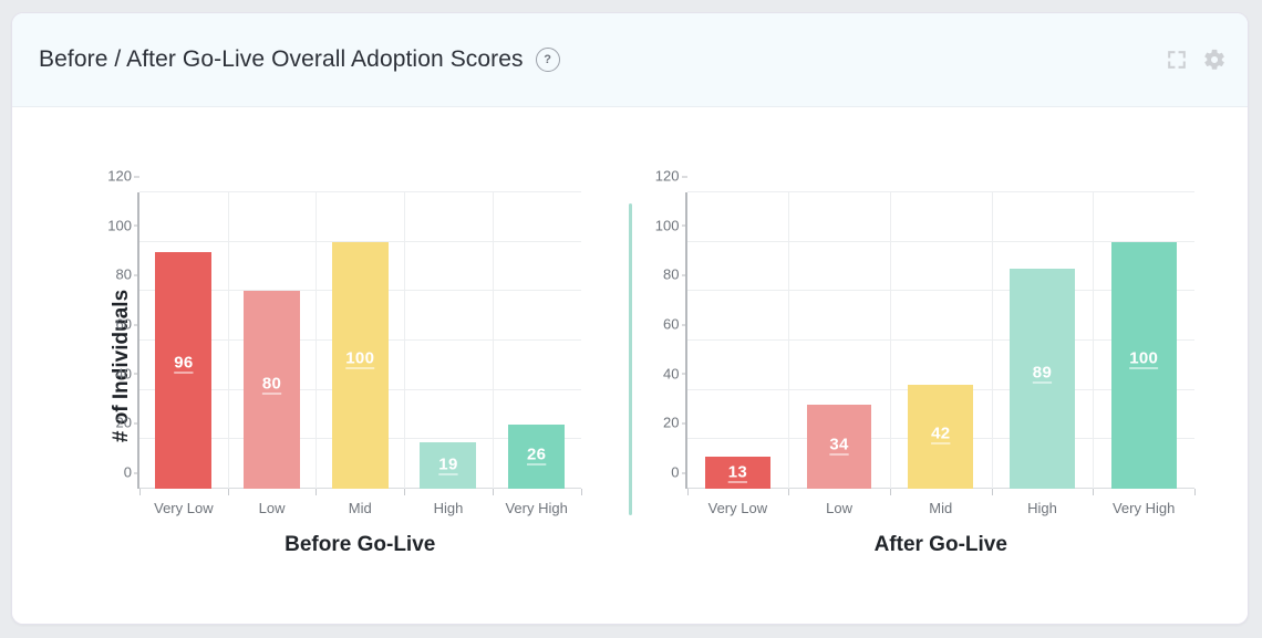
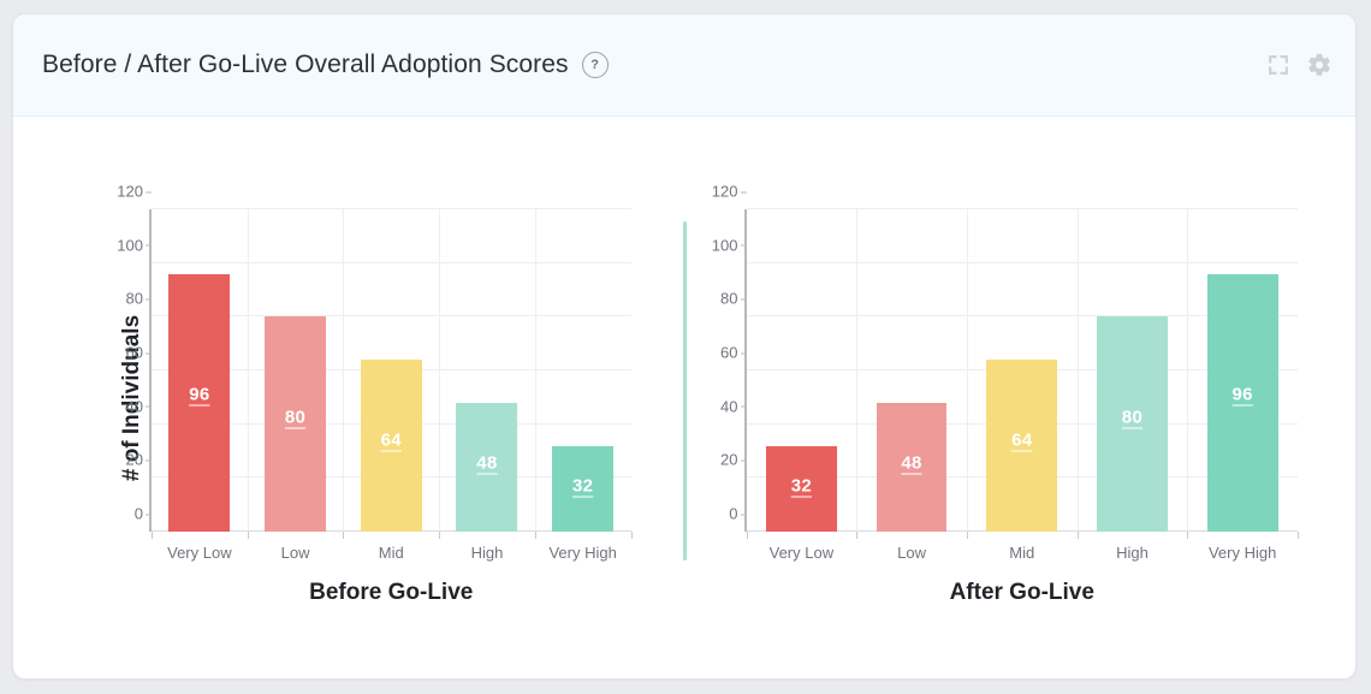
Before Go-Live/Mid: 100 -> 64
Before Go-Live/High: 19 -> 48
Before Go-Live/Very High: 26 -> 32
After Go-Live/Very Low: 13 -> 32
After Go-Live/Low: 34 -> 48
After Go-Live/Mid: 42 -> 64
After Go-Live/High: 89 -> 80
After Go-Live/Very High: 100 -> 96
